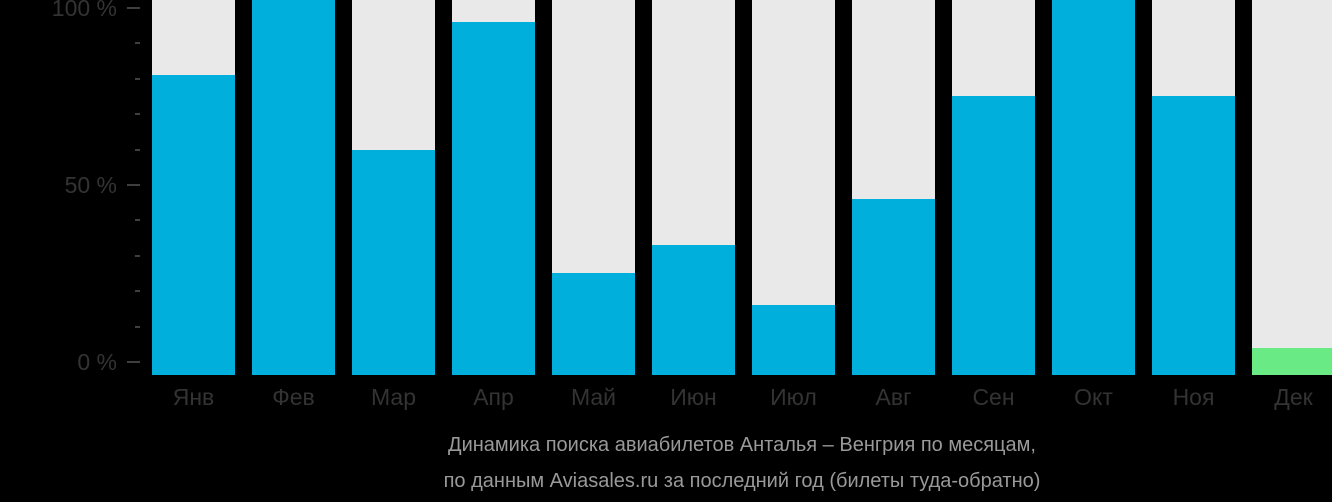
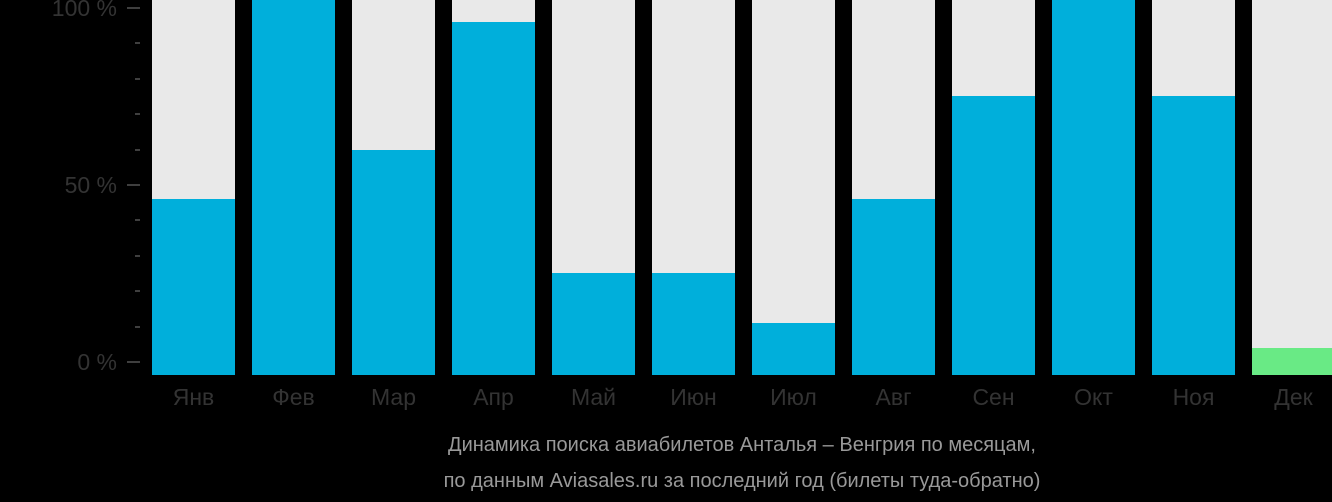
Янв: 81% -> 46%
Июн: 33% -> 25%
Июл: 16% -> 11%
